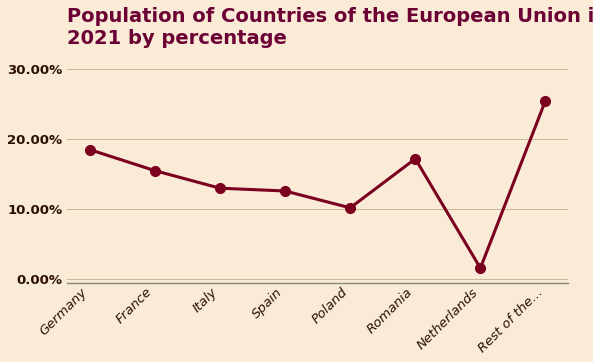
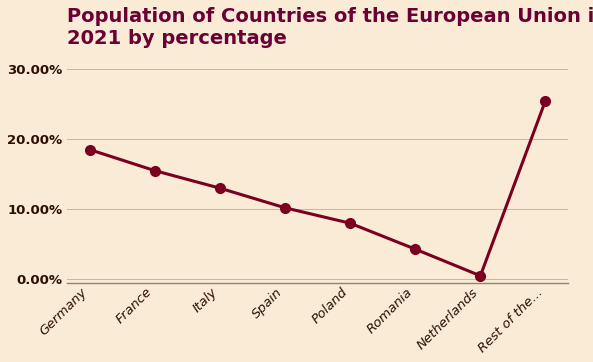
Spain: 12.6% -> 10.2%
Poland: 10.2% -> 8.0%
Romania: 17.2% -> 4.3%
Netherlands: 1.6% -> 0.5%
